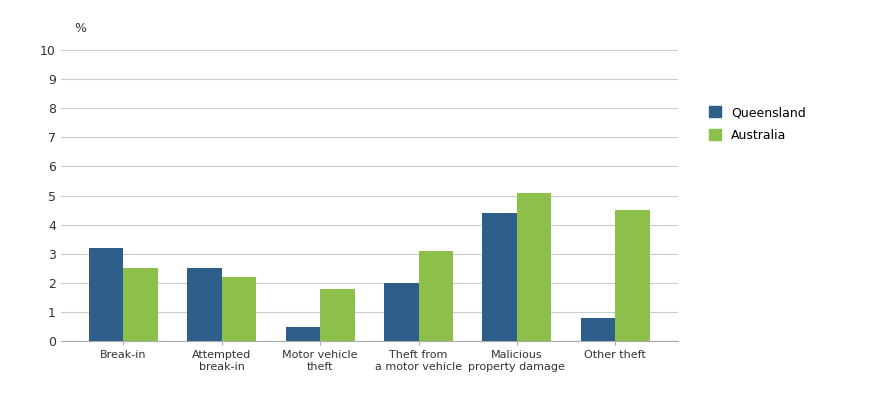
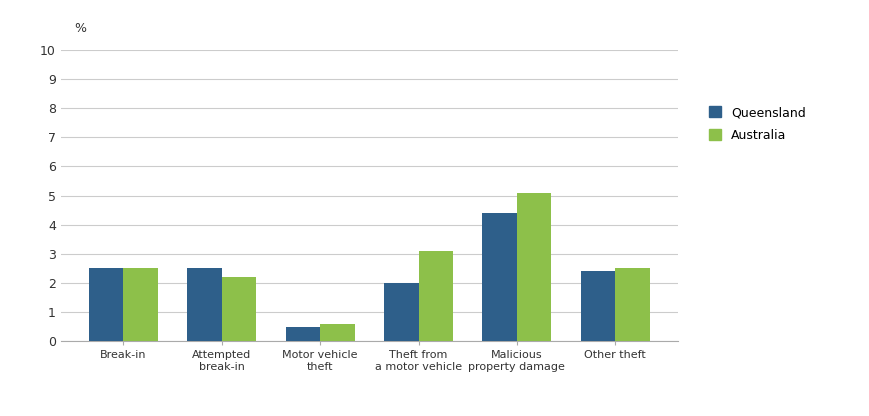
Queensland/Break-in: 3.2 -> 2.5
Australia/Motor vehicle theft: 1.8 -> 0.6
Queensland/Other theft: 0.8 -> 2.4
Australia/Other theft: 4.5 -> 2.5
